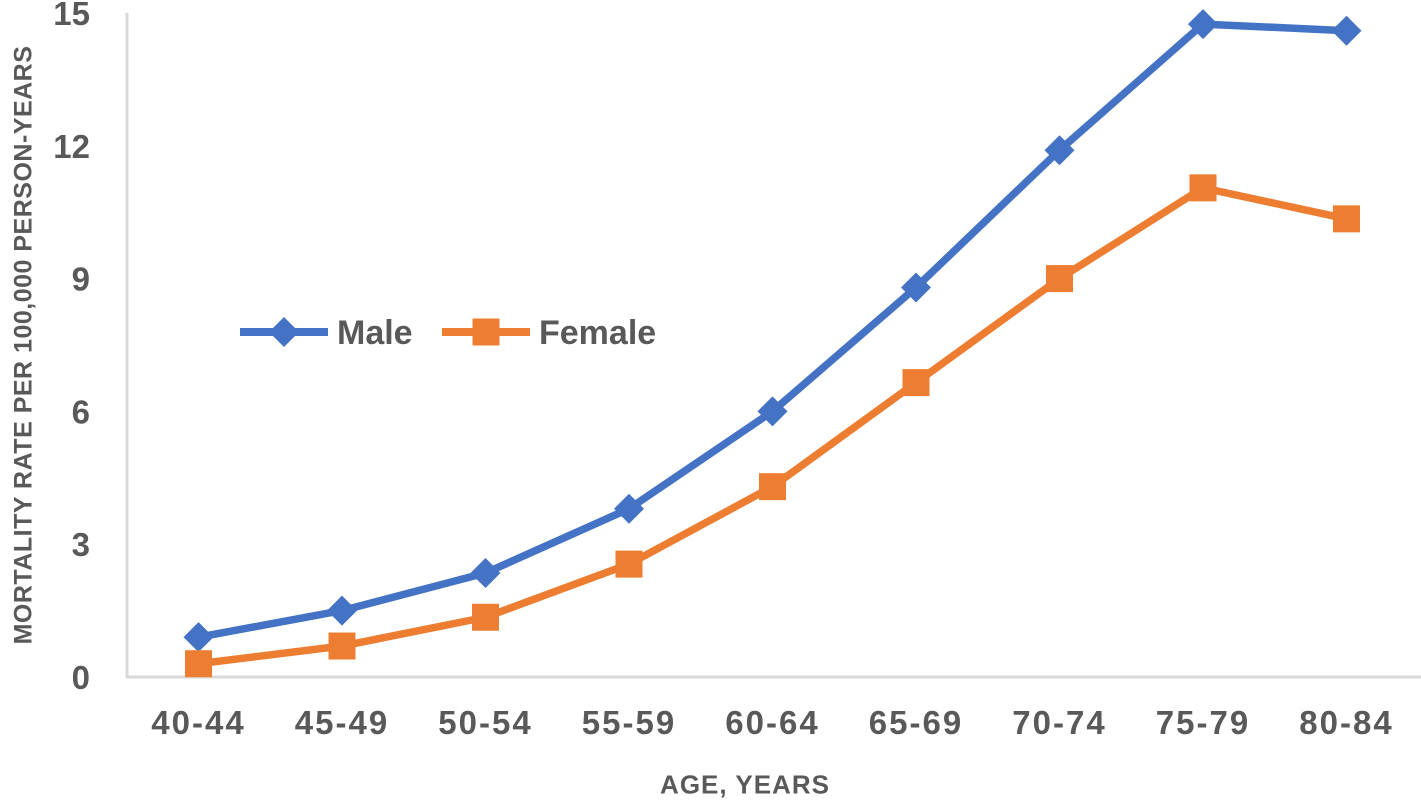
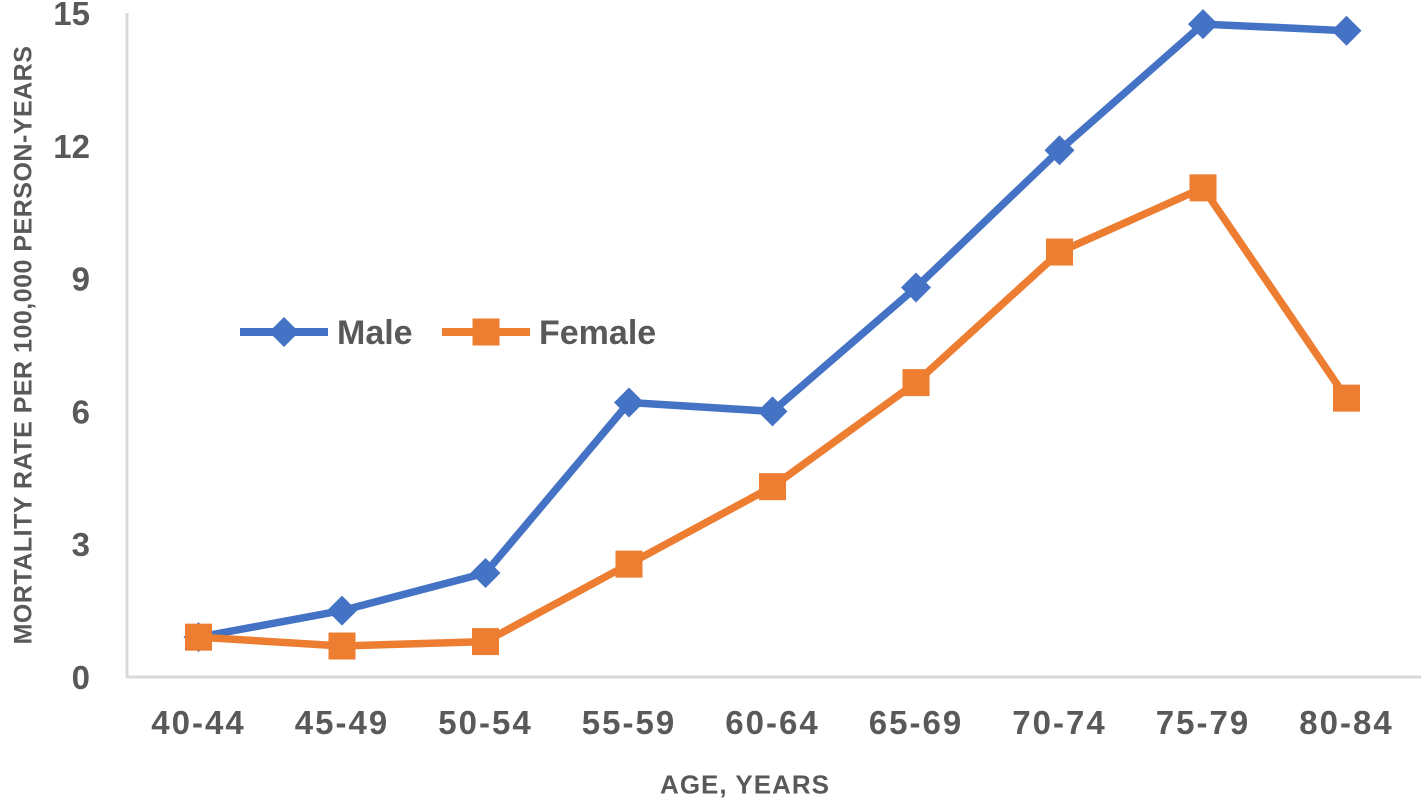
Female/40-44: 0.3 -> 0.9
Female/50-54: 1.4 -> 0.8
Male/55-59: 3.8 -> 6.2
Female/70-74: 9.0 -> 9.6
Female/80-84: 10.3 -> 6.3
